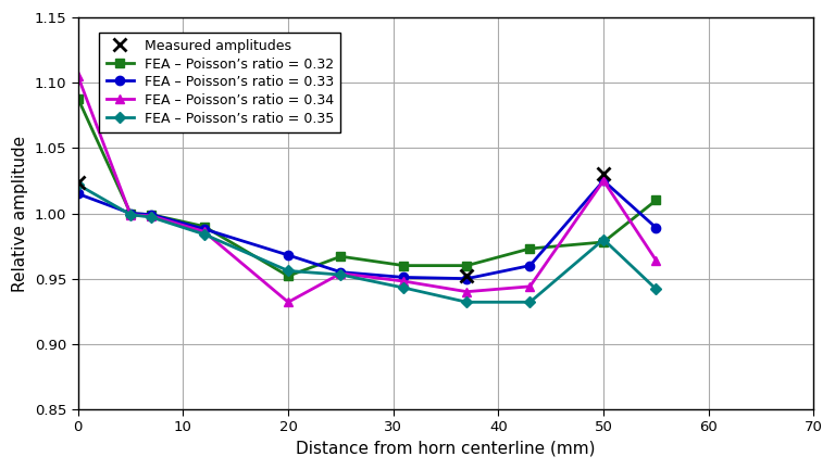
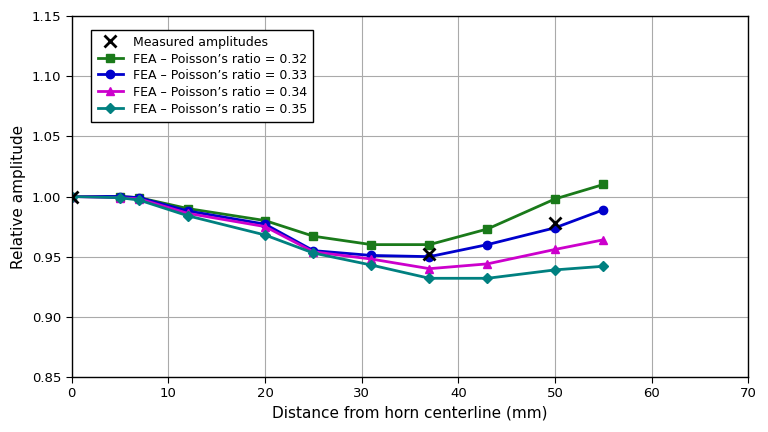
Measured amplitudes/0: 1.024 -> 1.000
FEA – Poisson’s ratio = 0.32/0: 1.088 -> 1.000
FEA – Poisson’s ratio = 0.33/0: 1.015 -> 1.000
FEA – Poisson’s ratio = 0.34/0: 1.105 -> 1.000
FEA – Poisson’s ratio = 0.35/0: 1.022 -> 1.000
FEA – Poisson’s ratio = 0.32/20: 0.952 -> 0.980
FEA – Poisson’s ratio = 0.33/20: 0.968 -> 0.977
FEA – Poisson’s ratio = 0.34/20: 0.932 -> 0.975
FEA – Poisson’s ratio = 0.35/20: 0.956 -> 0.968
Measured amplitudes/50: 1.030 -> 0.978
FEA – Poisson’s ratio = 0.32/50: 0.978 -> 0.998
FEA – Poisson’s ratio = 0.33/50: 1.025 -> 0.974
FEA – Poisson’s ratio = 0.34/50: 1.025 -> 0.956
FEA – Poisson’s ratio = 0.35/50: 0.980 -> 0.939
